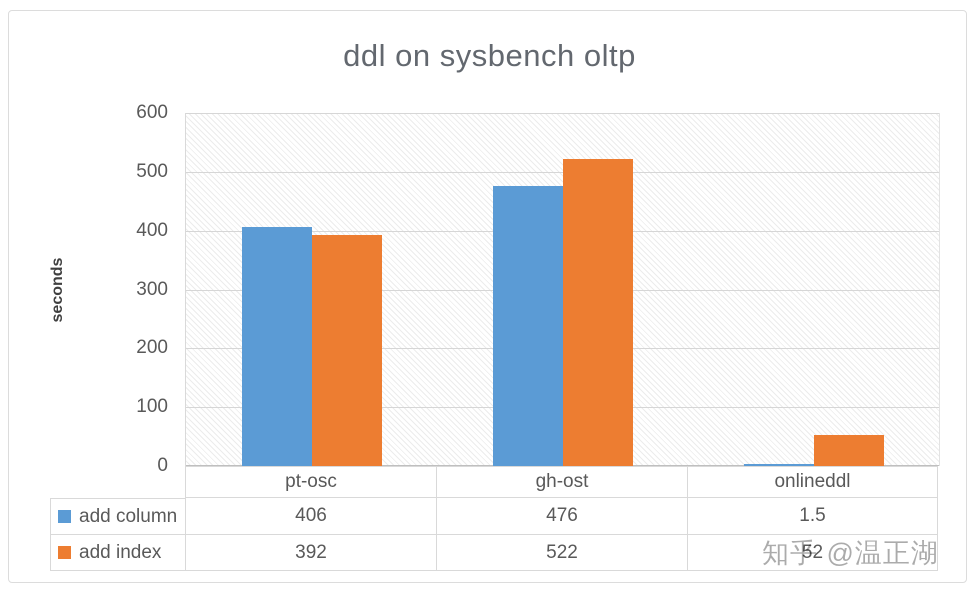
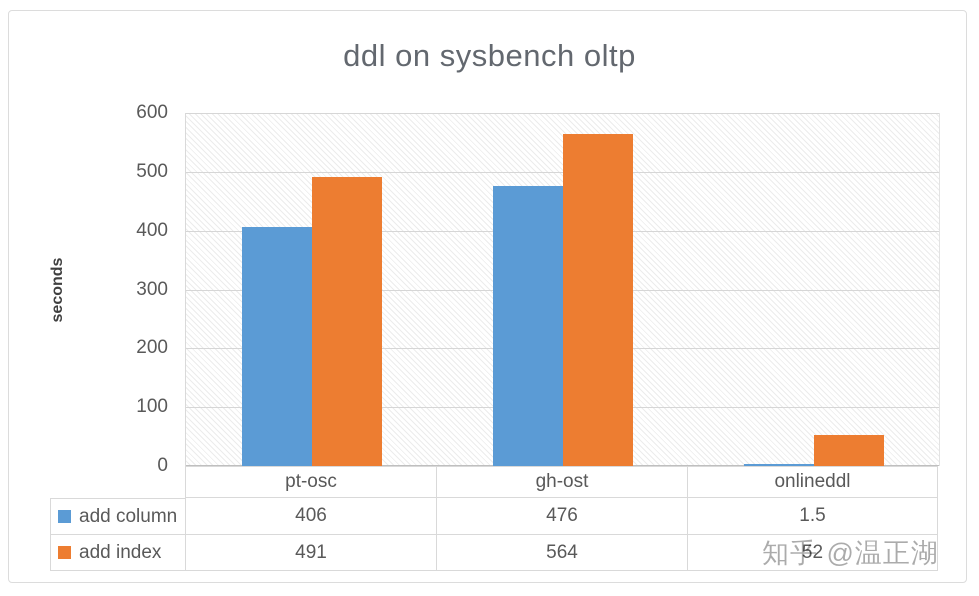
add index/pt-osc: 392 -> 491
add index/gh-ost: 522 -> 564
